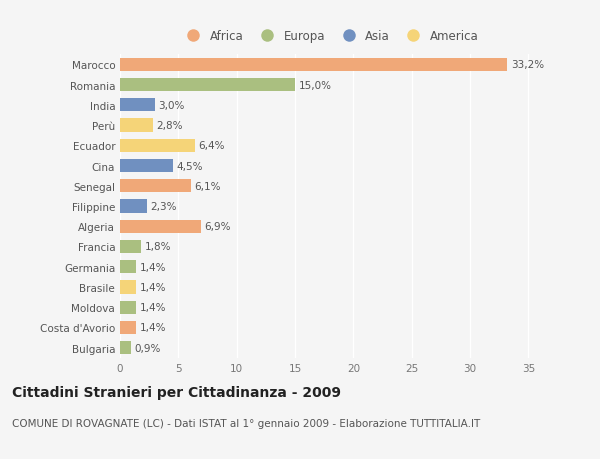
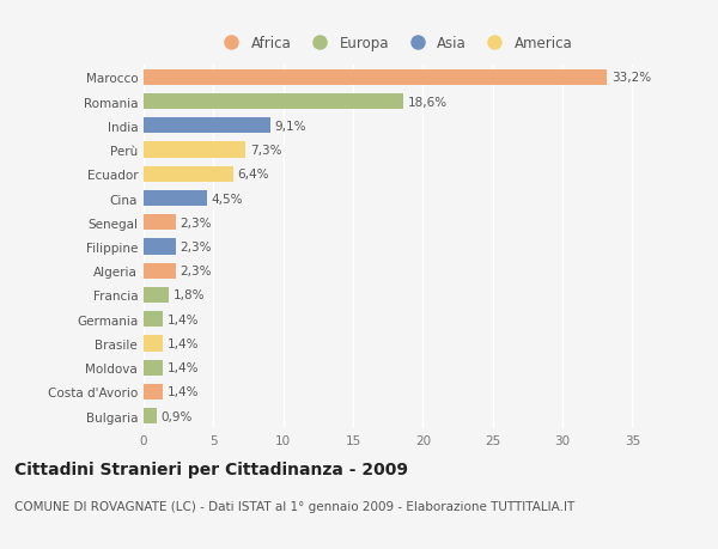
Romania: 15,0% -> 18,6%
India: 3,0% -> 9,1%
Perù: 2,8% -> 7,3%
Senegal: 6,1% -> 2,3%
Algeria: 6,9% -> 2,3%
